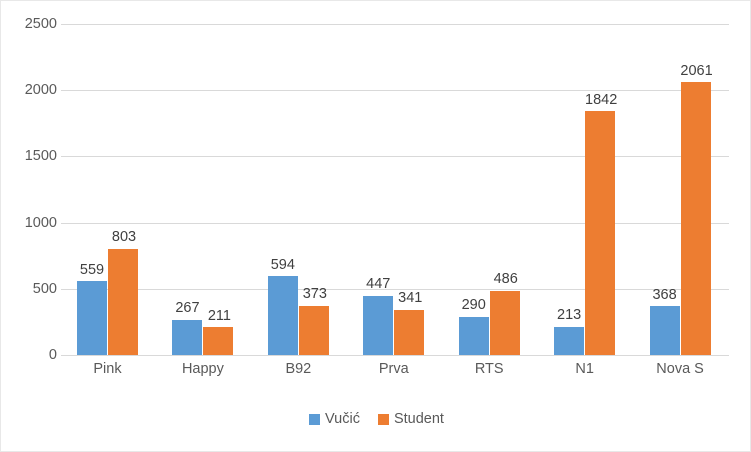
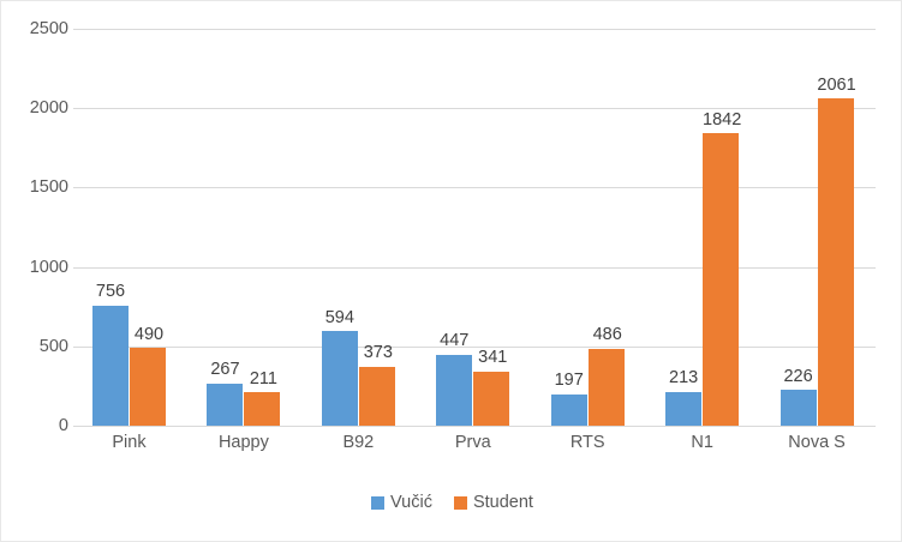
Vučić/Pink: 559 -> 756
Student/Pink: 803 -> 490
Vučić/RTS: 290 -> 197
Vučić/Nova S: 368 -> 226
